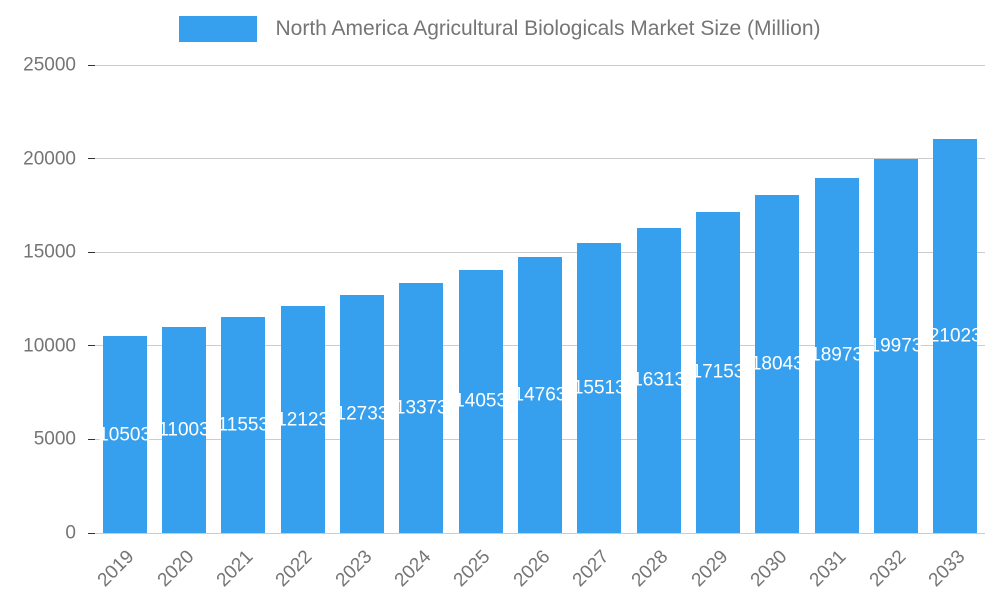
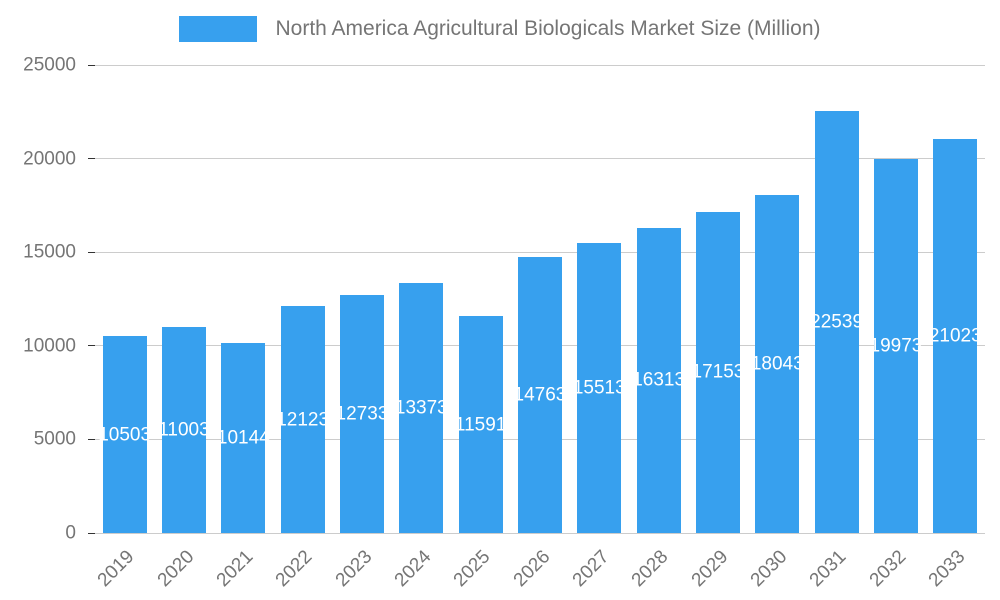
2021: 11553 -> 10144
2025: 14053 -> 11591
2031: 18973 -> 22539
